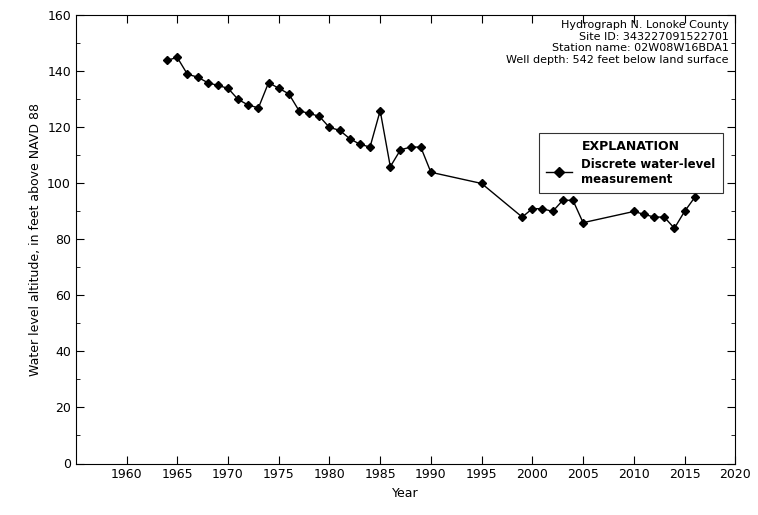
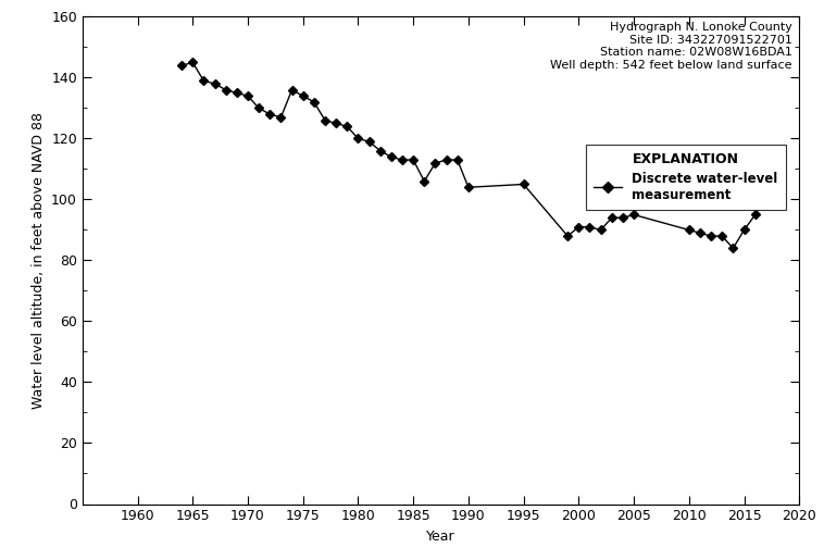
1985: 126 -> 113
1995: 100 -> 105
2005: 86 -> 95
